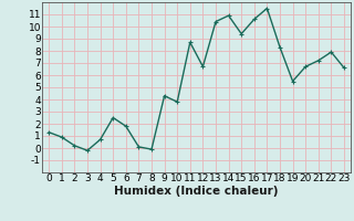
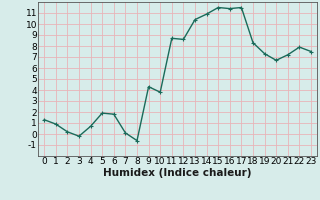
5: 2.5 -> 1.9
8: -0.1 -> -0.6
12: 6.7 -> 8.6
15: 9.4 -> 11.5
16: 10.6 -> 11.4
19: 5.5 -> 7.3
23: 6.6 -> 7.5
